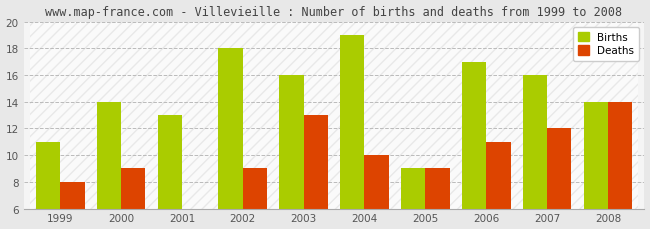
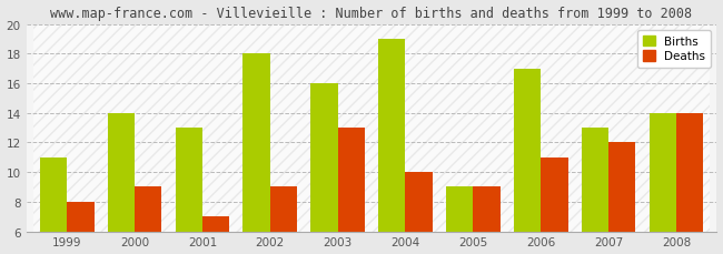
Deaths/2001: 6 -> 7
Births/2007: 16 -> 13
